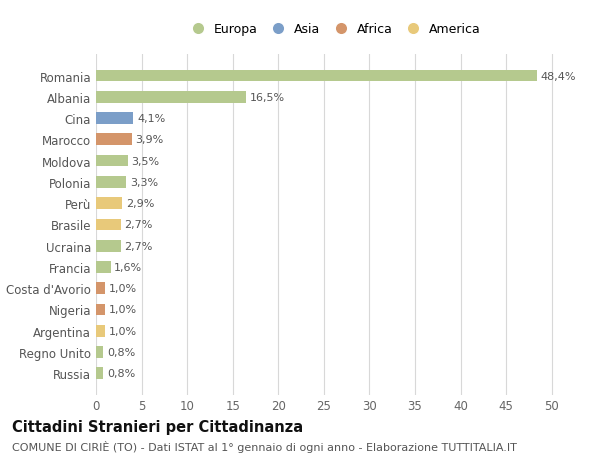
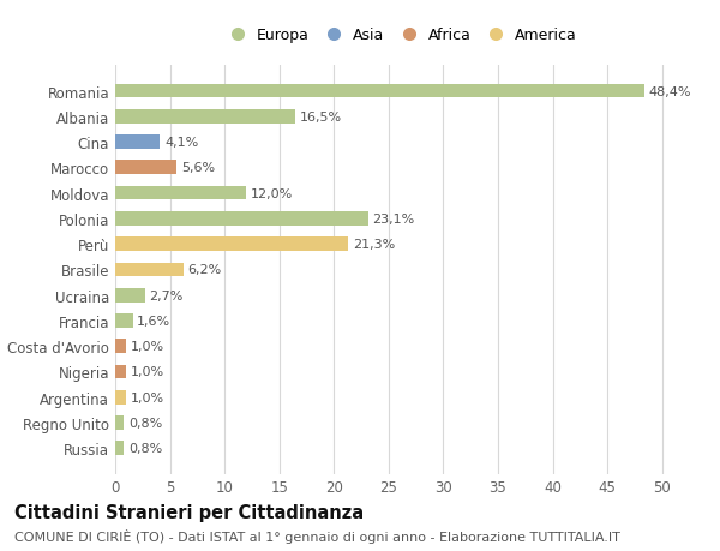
Marocco: 3,9% -> 5,6%
Moldova: 3,5% -> 12,0%
Polonia: 3,3% -> 23,1%
Perù: 2,9% -> 21,3%
Brasile: 2,7% -> 6,2%
